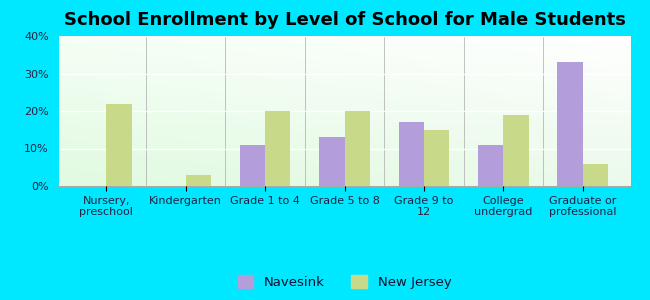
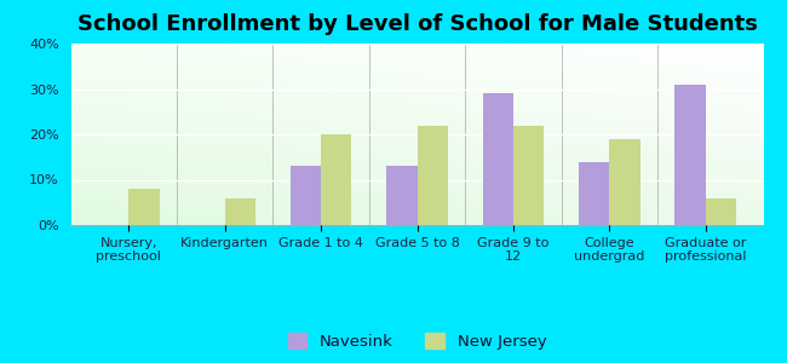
New Jersey/Nursery, preschool: 22% -> 8%
New Jersey/Kindergarten: 3% -> 6%
Navesink/Grade 1 to 4: 11% -> 13%
New Jersey/Grade 5 to 8: 20% -> 22%
Navesink/Grade 9 to 12: 17% -> 29%
New Jersey/Grade 9 to 12: 15% -> 22%
Navesink/College undergrad: 11% -> 14%
Navesink/Graduate or professional: 33% -> 31%
